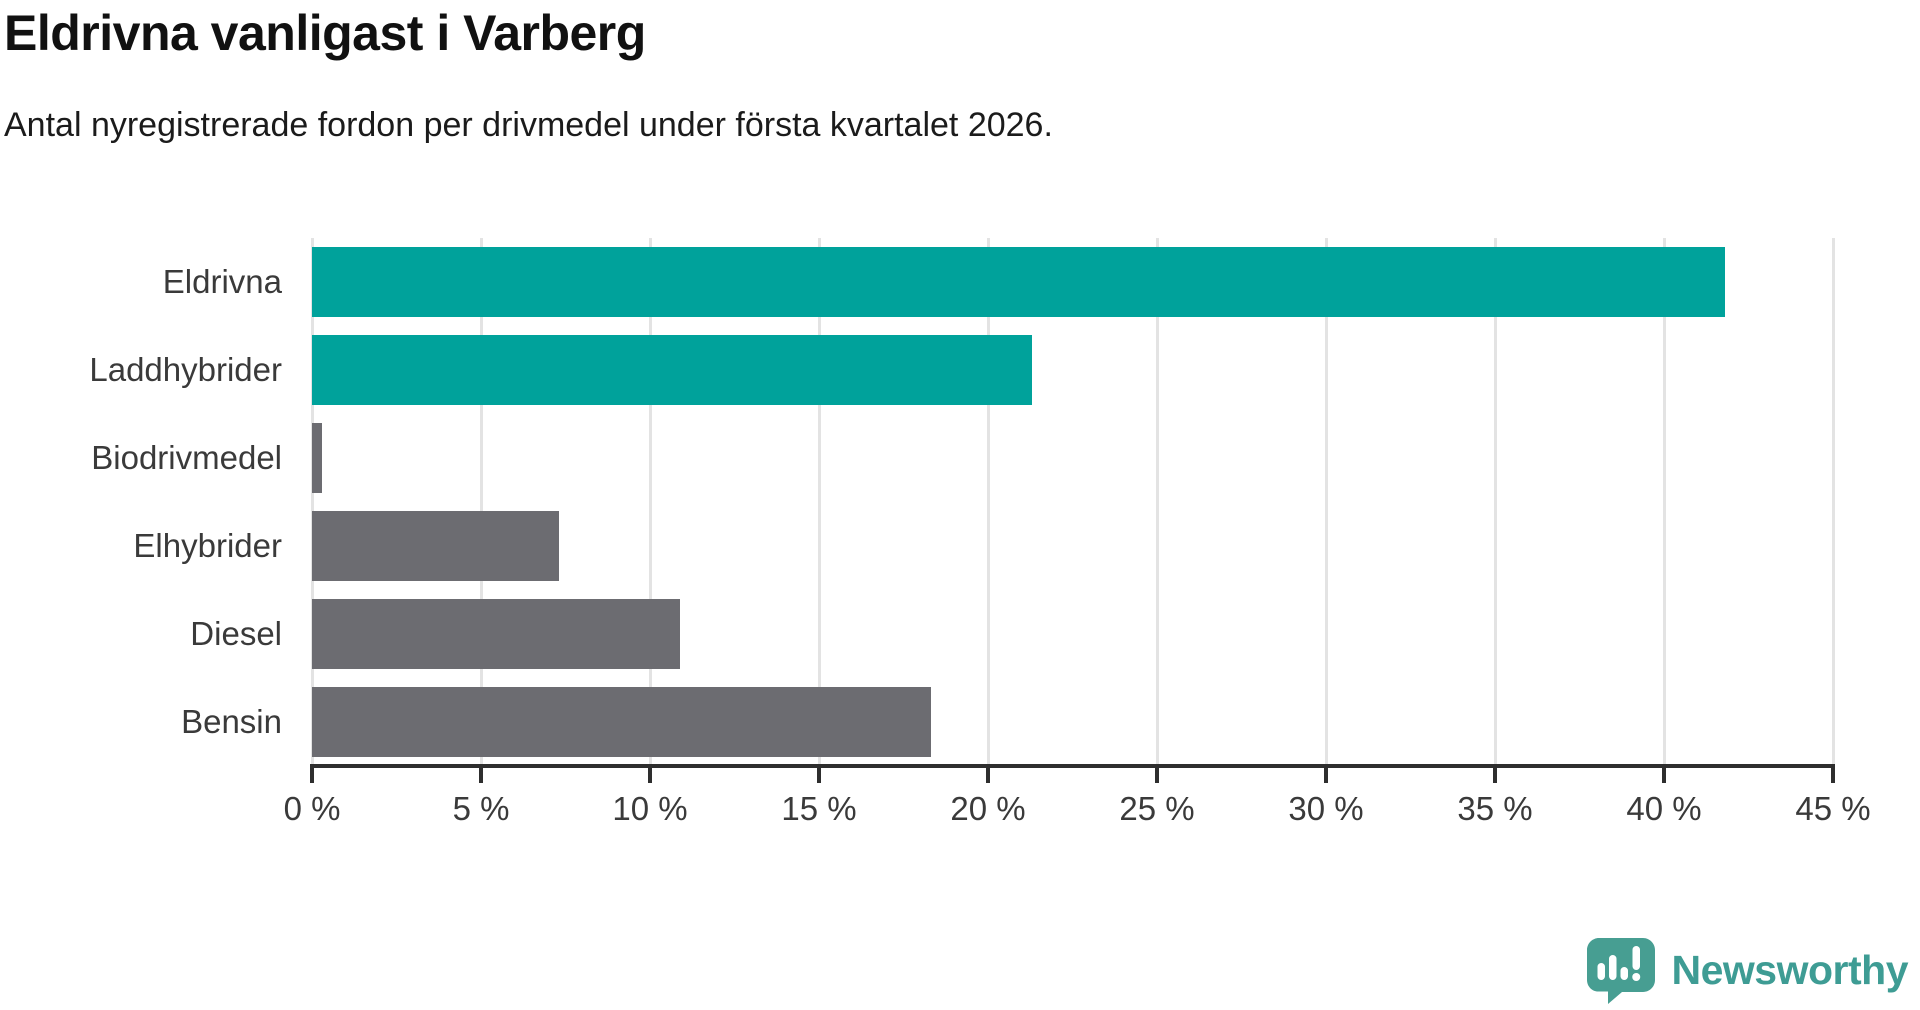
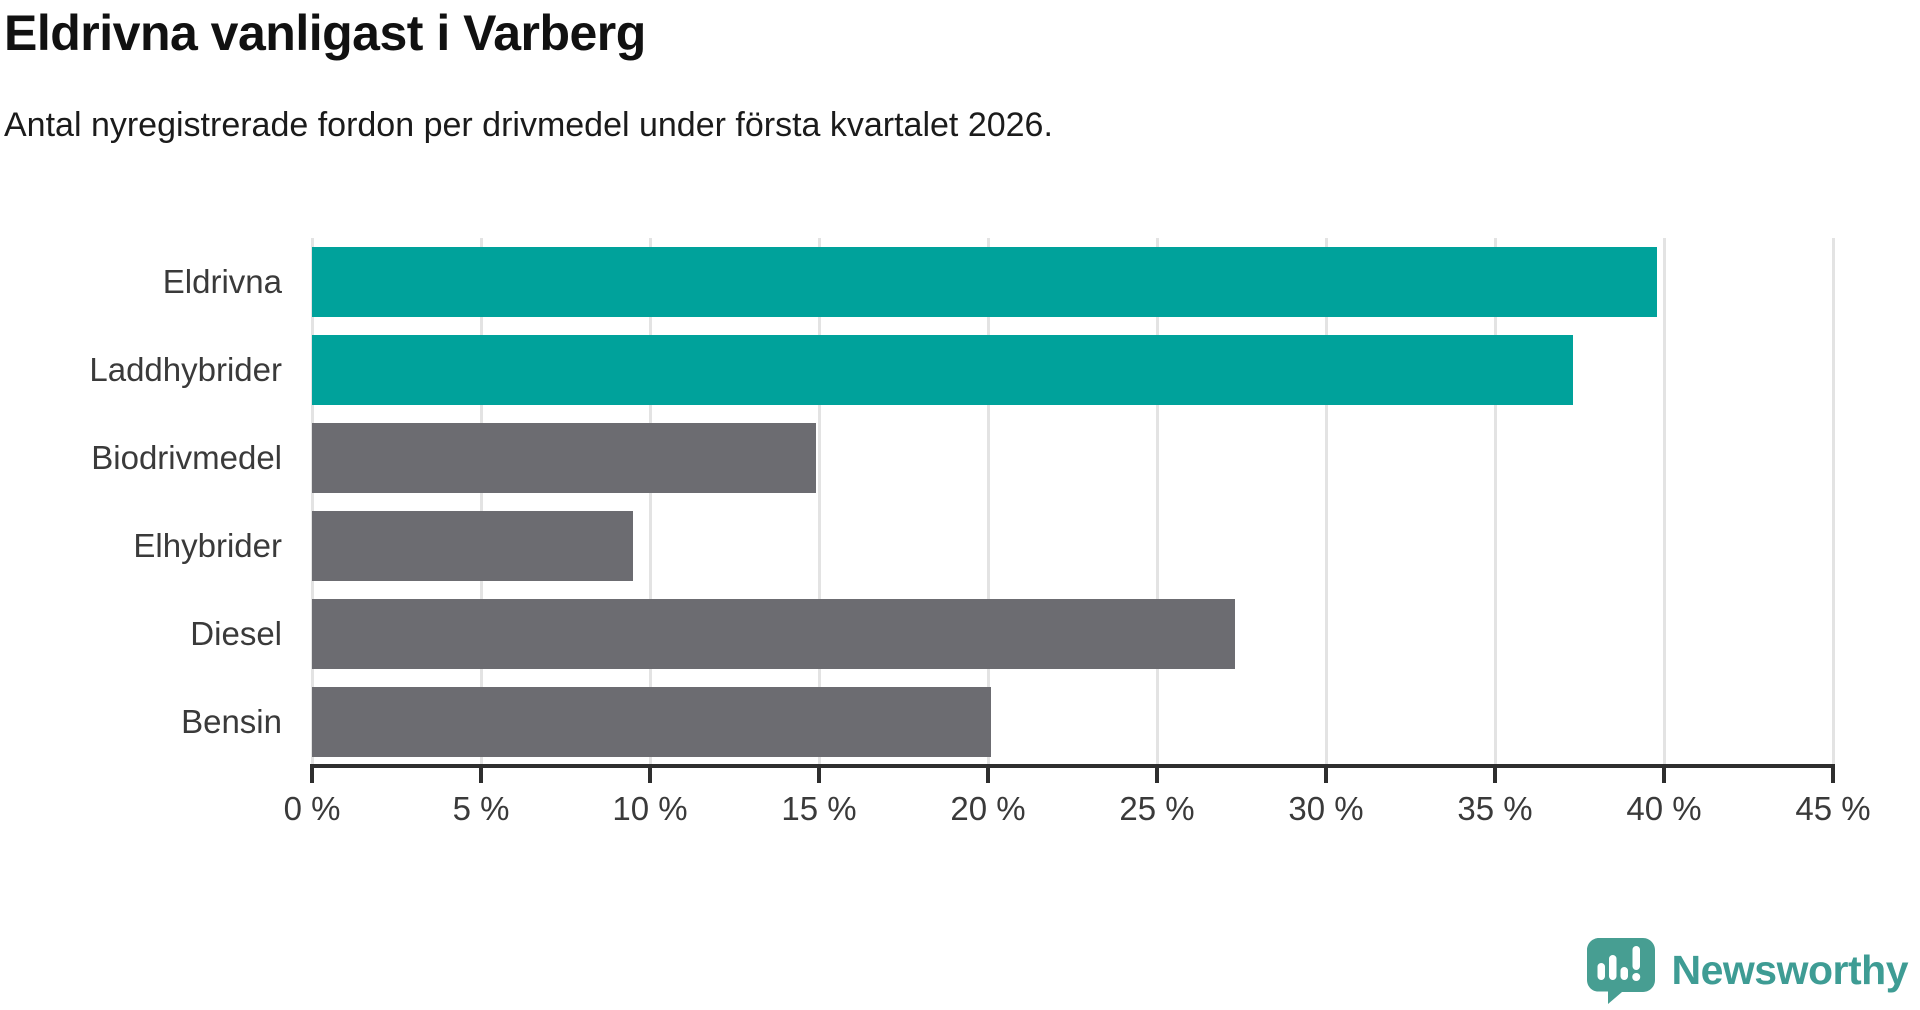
Eldrivna: 41.8% -> 39.8%
Laddhybrider: 21.3% -> 37.3%
Biodrivmedel: 0.3% -> 14.9%
Elhybrider: 7.3% -> 9.5%
Diesel: 10.9% -> 27.3%
Bensin: 18.3% -> 20.1%
